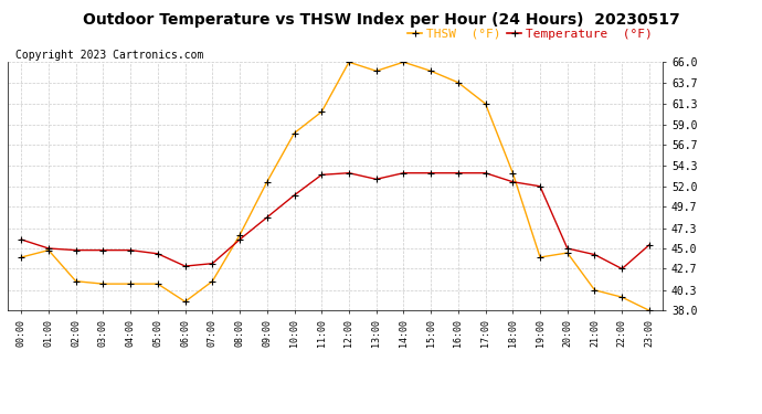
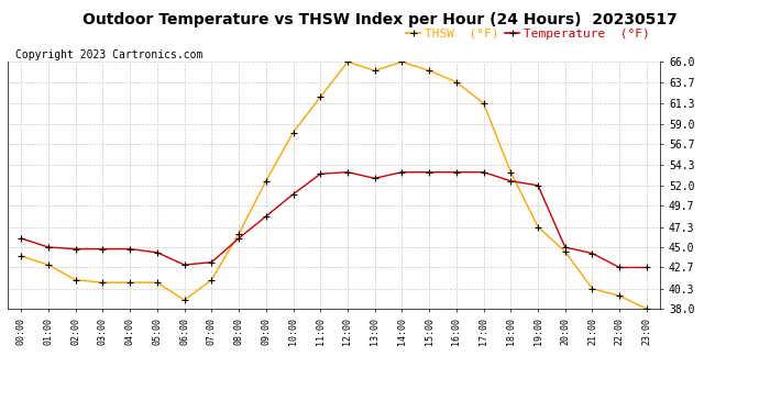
THSW (°F)/01:00: 44.8 -> 43.0
THSW (°F)/11:00: 60.4 -> 62.0
THSW (°F)/19:00: 44.0 -> 47.3
Temperature (°F)/23:00: 45.4 -> 42.7
